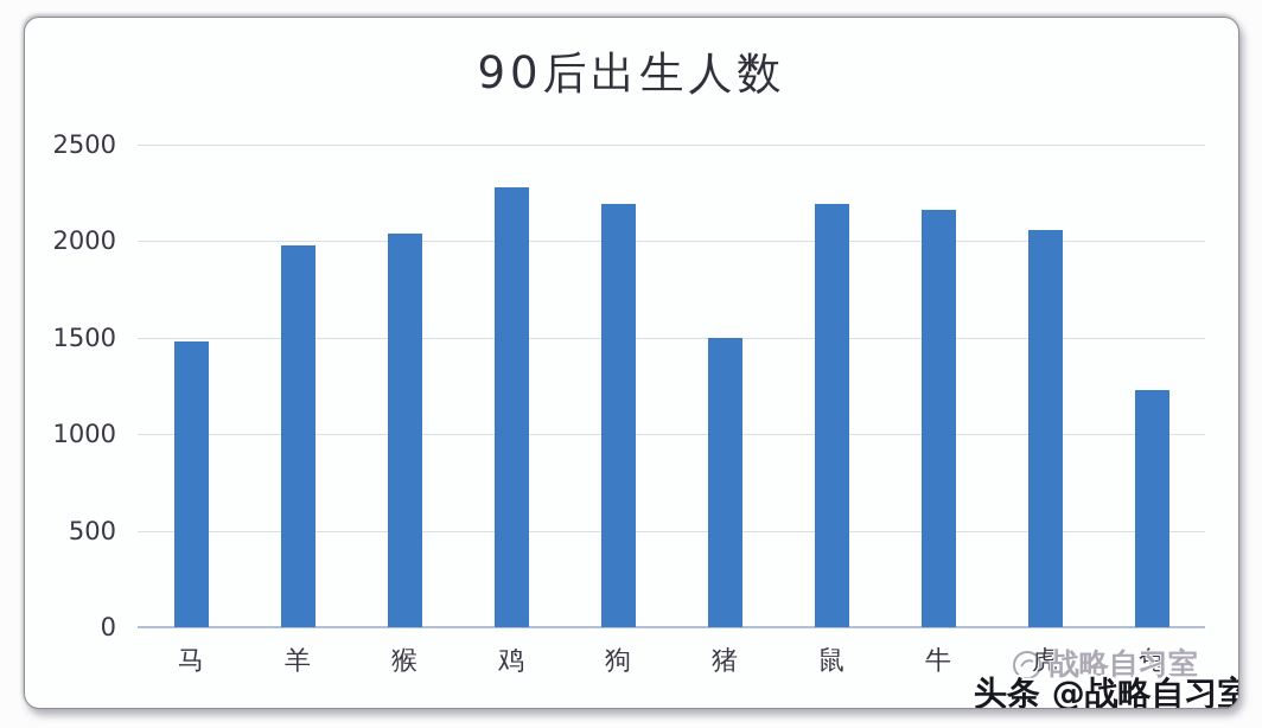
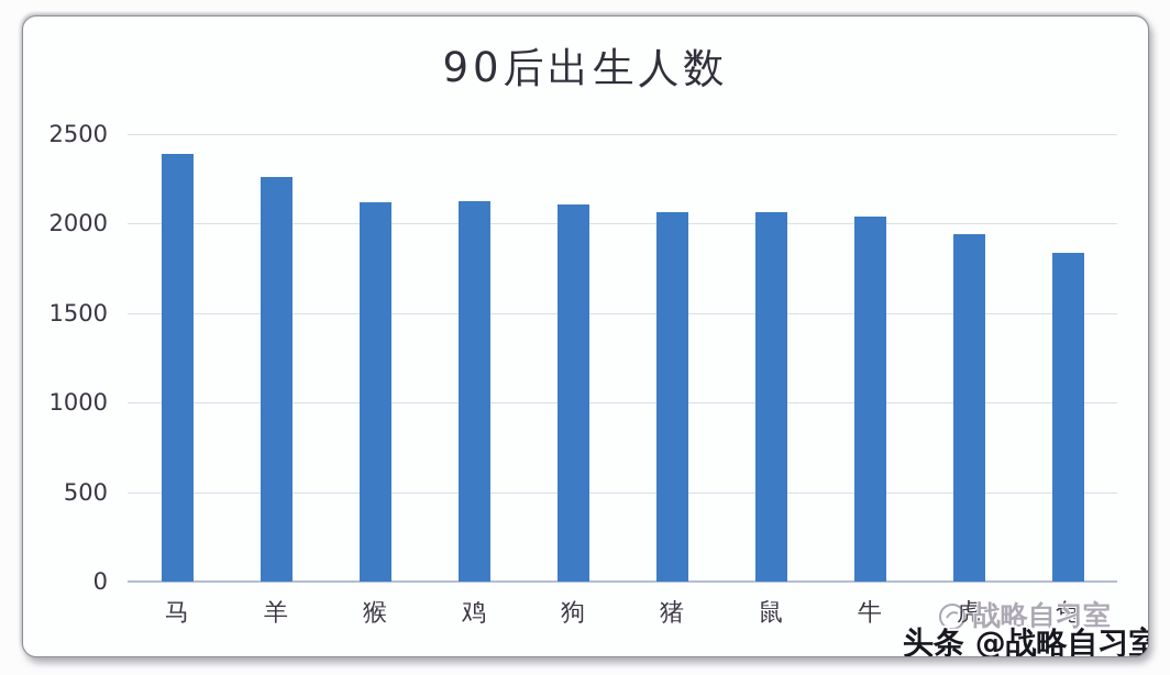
马: 1480 -> 2390
羊: 1980 -> 2260
猴: 2040 -> 2120
鸡: 2280 -> 2130
狗: 2190 -> 2100
猪: 1500 -> 2060
鼠: 2190 -> 2070
牛: 2160 -> 2040
虎: 2060 -> 1940
兔: 1230 -> 1830
